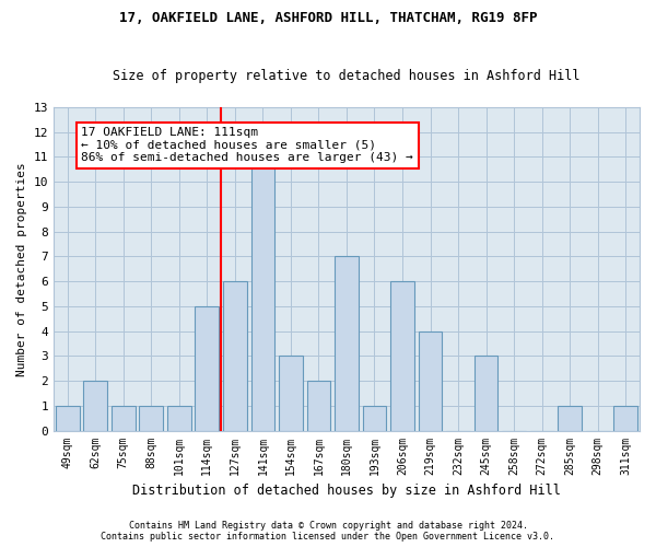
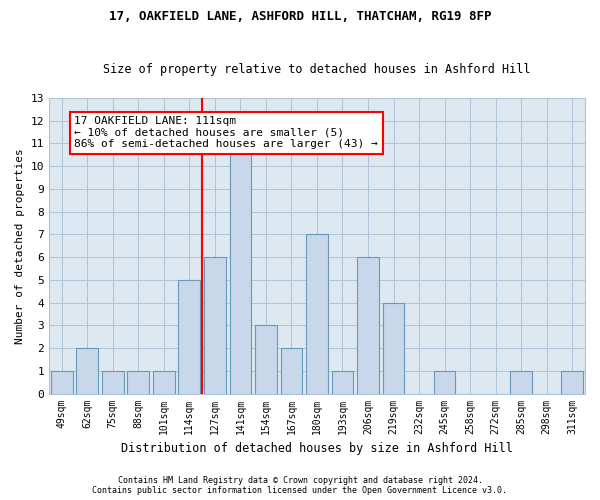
245sqm: 3 -> 1
